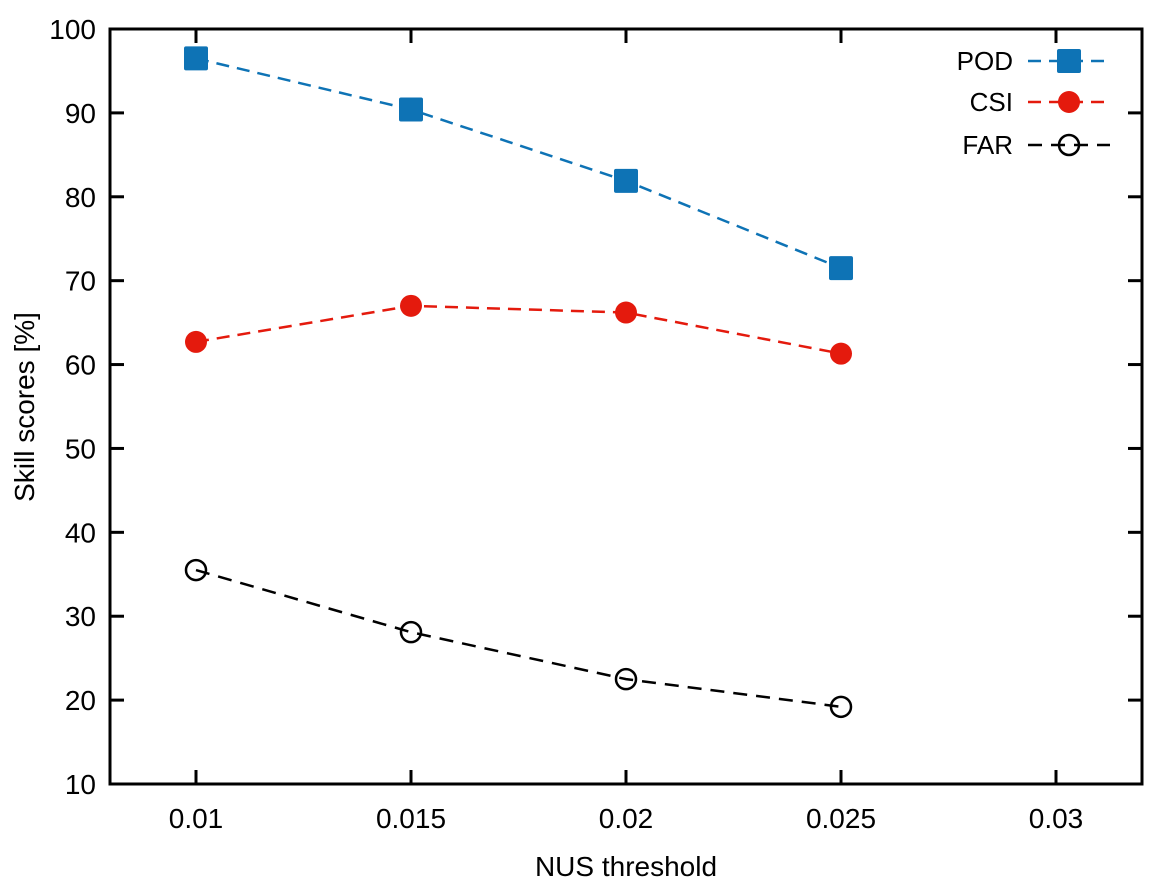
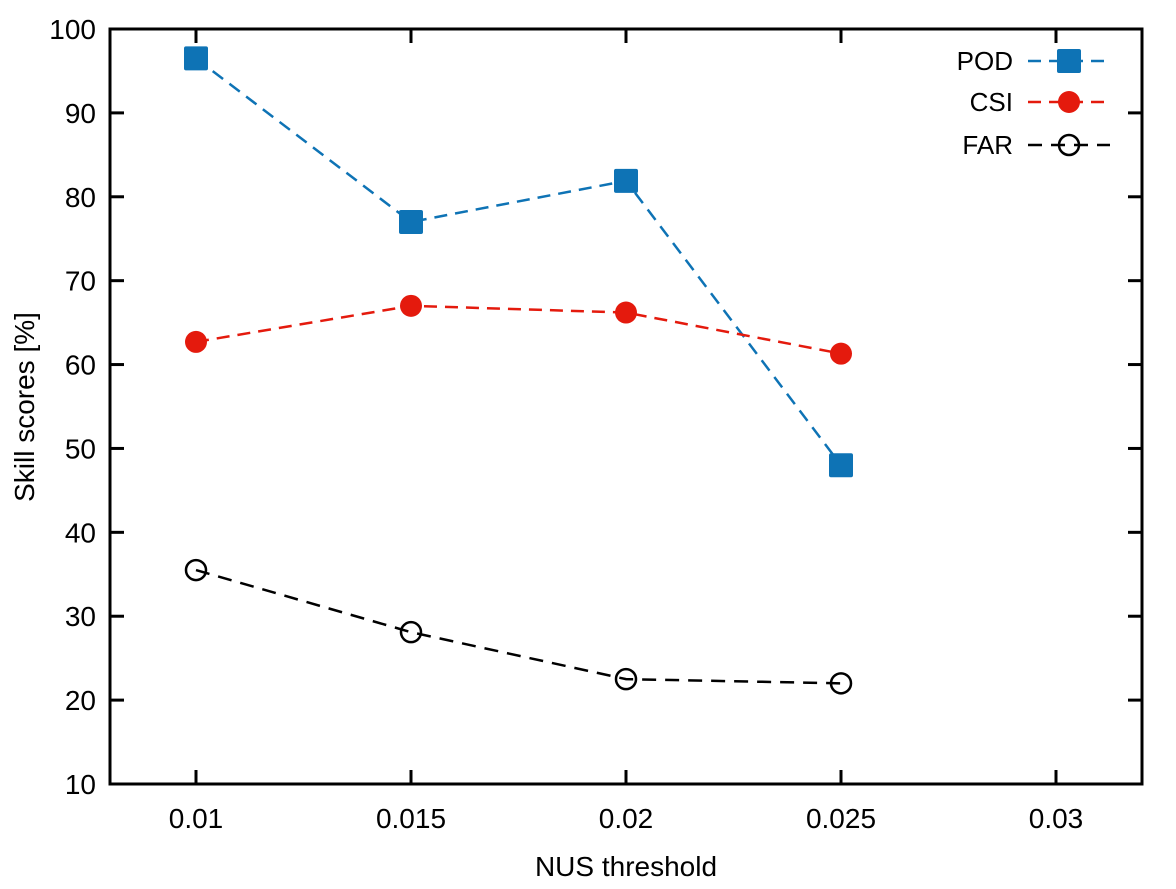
POD/0.015: 90 -> 77
POD/0.025: 72 -> 48
FAR/0.025: 19 -> 22
